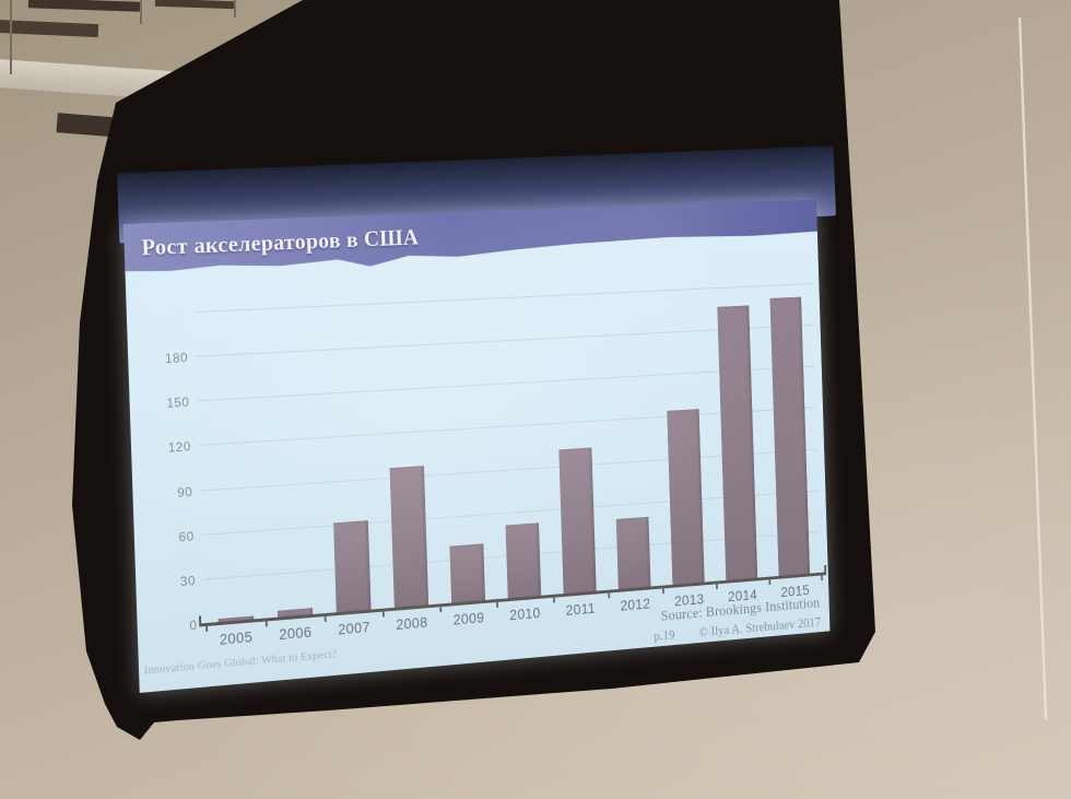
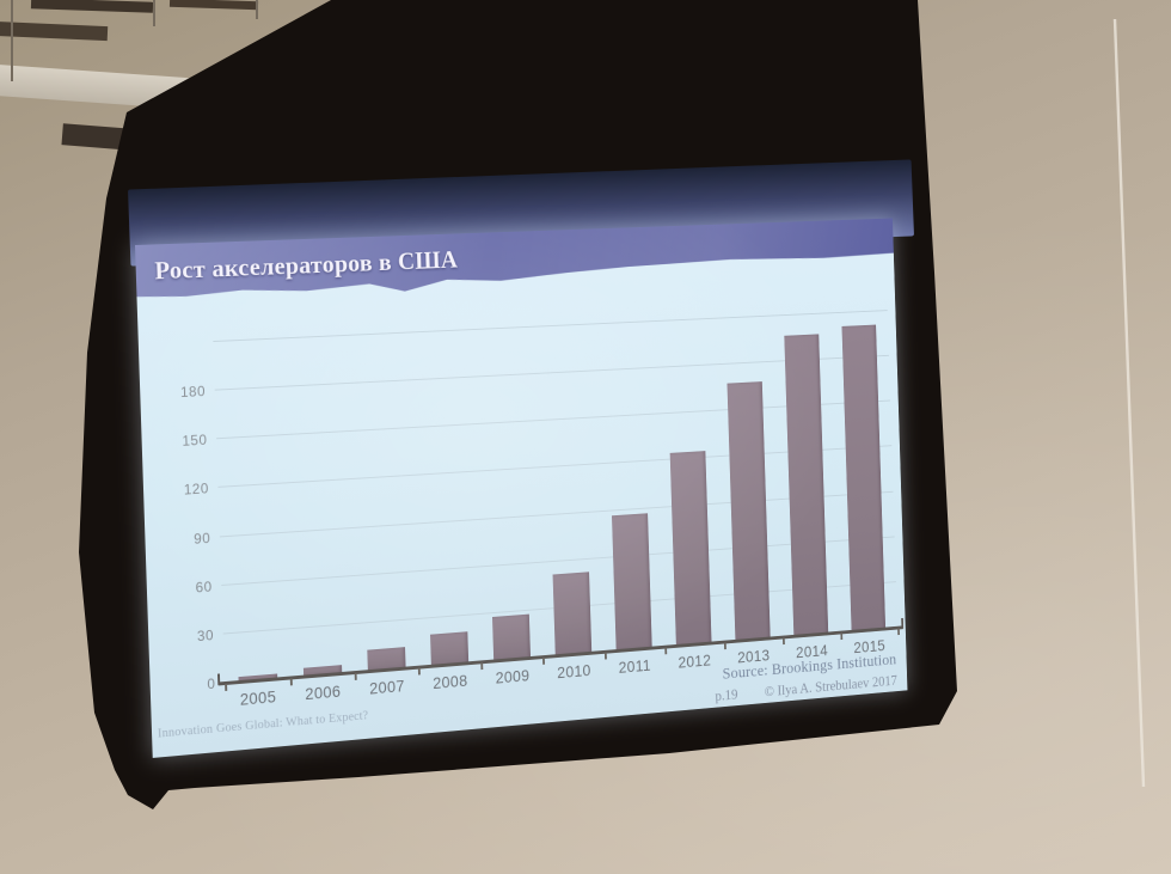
2007: 62 -> 13
2008: 97 -> 20
2009: 40 -> 28
2011: 102 -> 87
2012: 50 -> 125
2013: 125 -> 168
